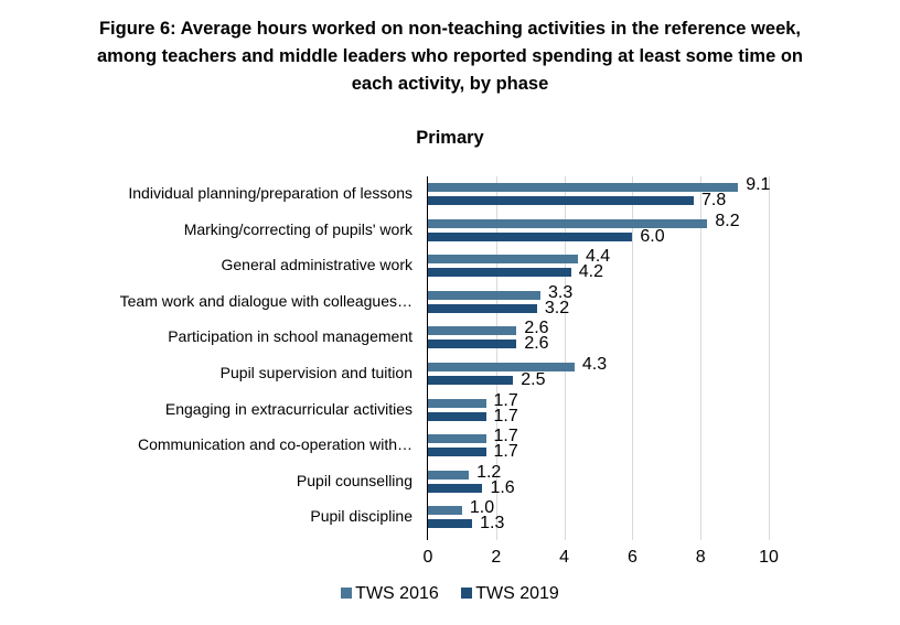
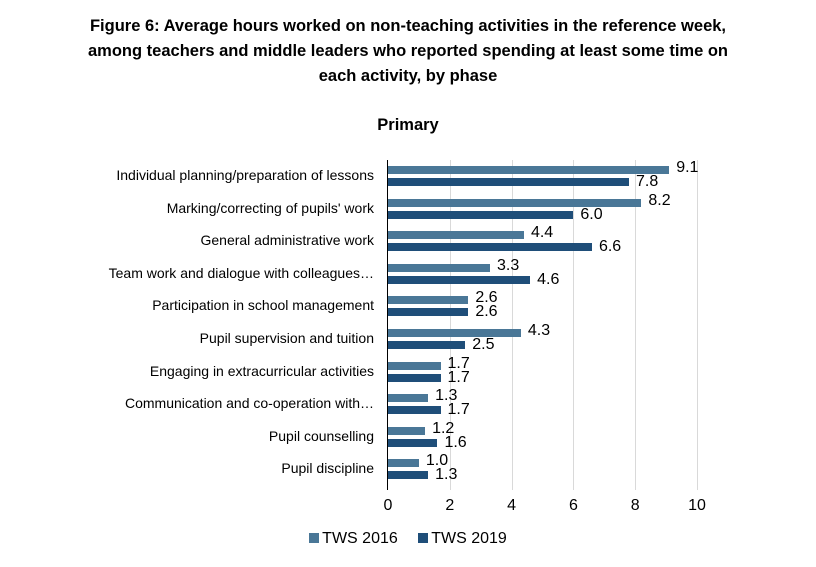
TWS 2019/General administrative work: 4.2 -> 6.6
TWS 2019/Team work and dialogue with colleagues…: 3.2 -> 4.6
TWS 2016/Communication and co-operation with…: 1.7 -> 1.3
